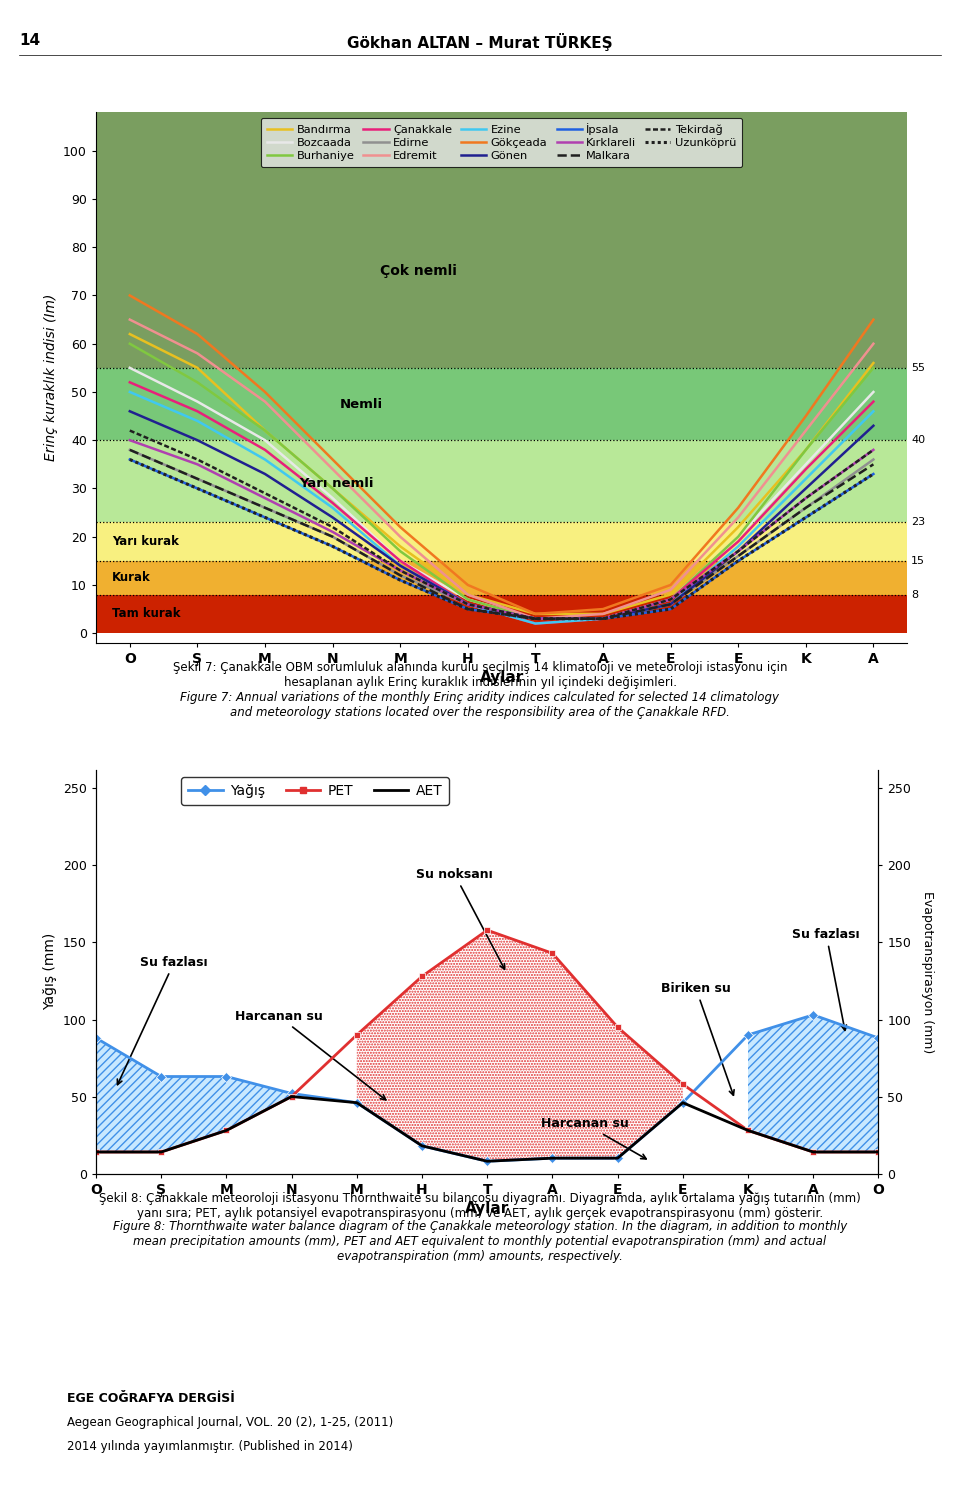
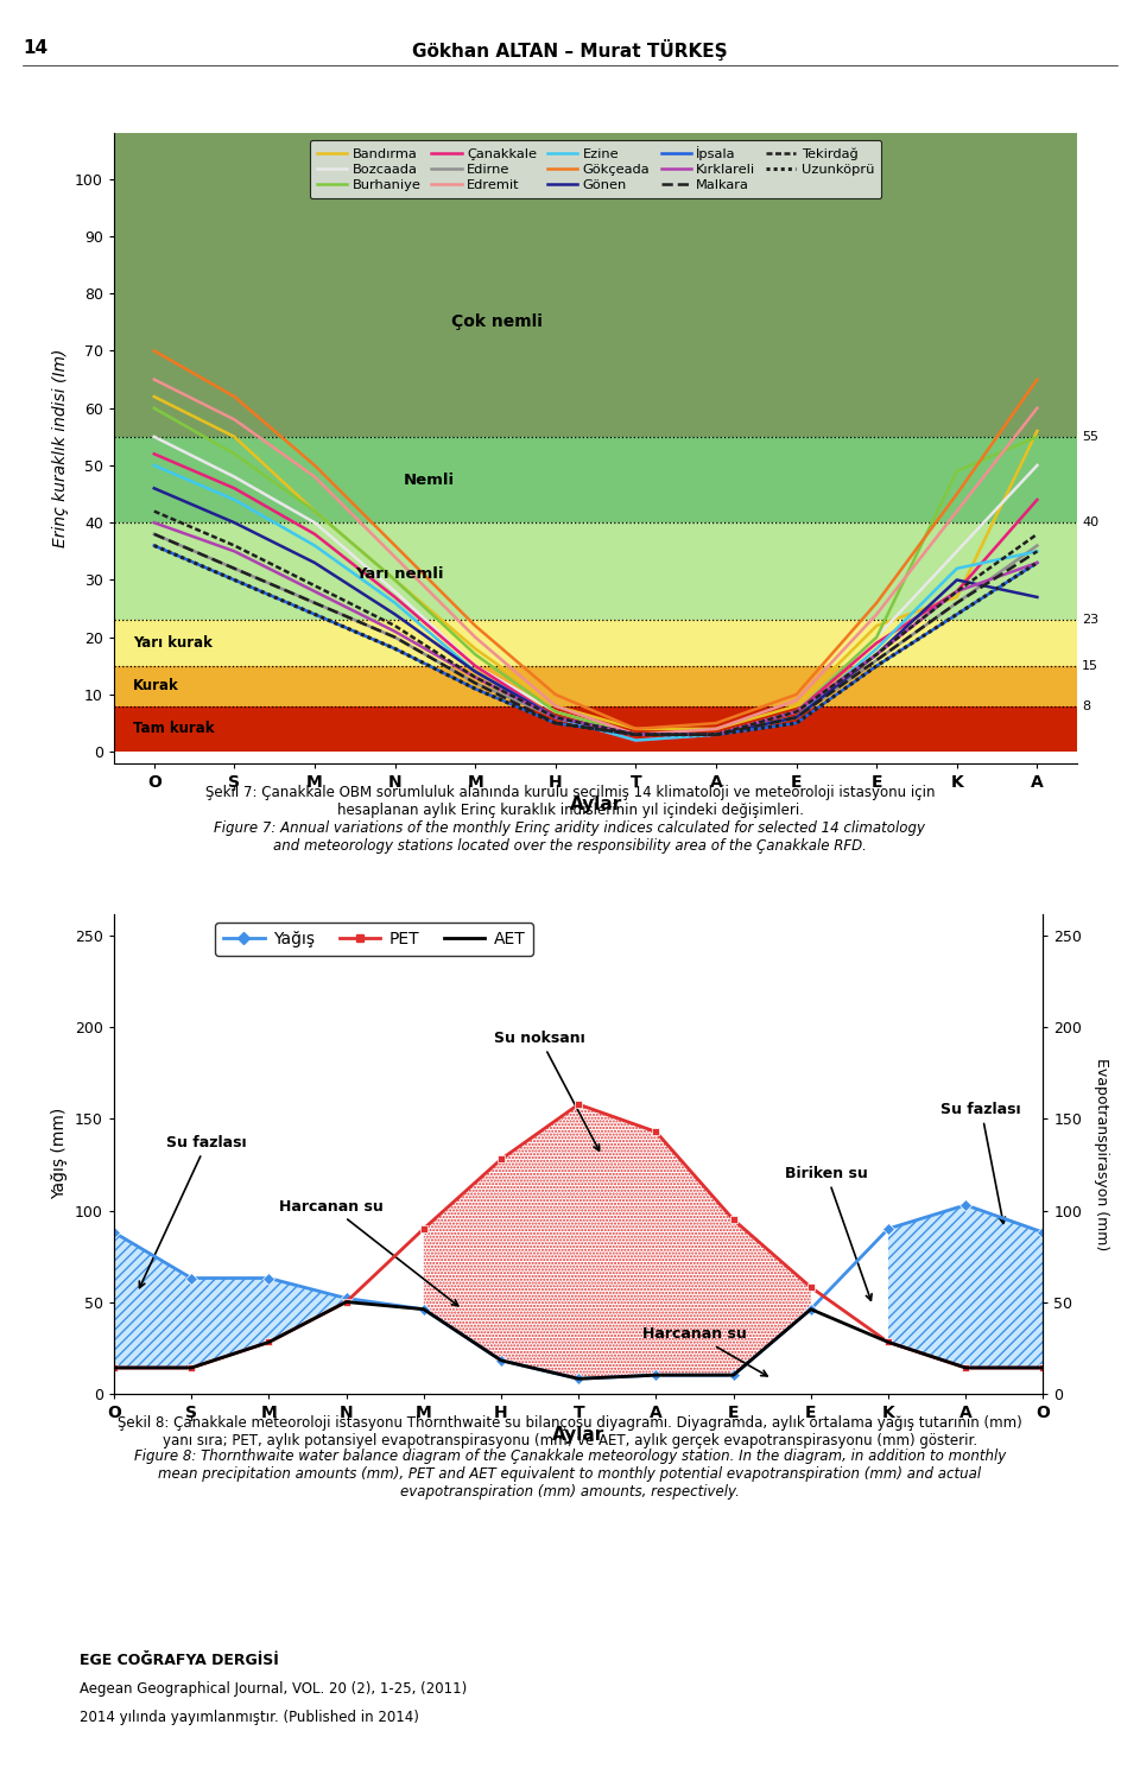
Bandırma/K: 38 -> 27
Burhaniye/K: 38 -> 49
Çanakkale/K: 34 -> 28
Çanakkale/A: 48 -> 44
Ezine/A: 46 -> 35
Gönen/A: 43 -> 27
Kırklareli/A: 38 -> 33
